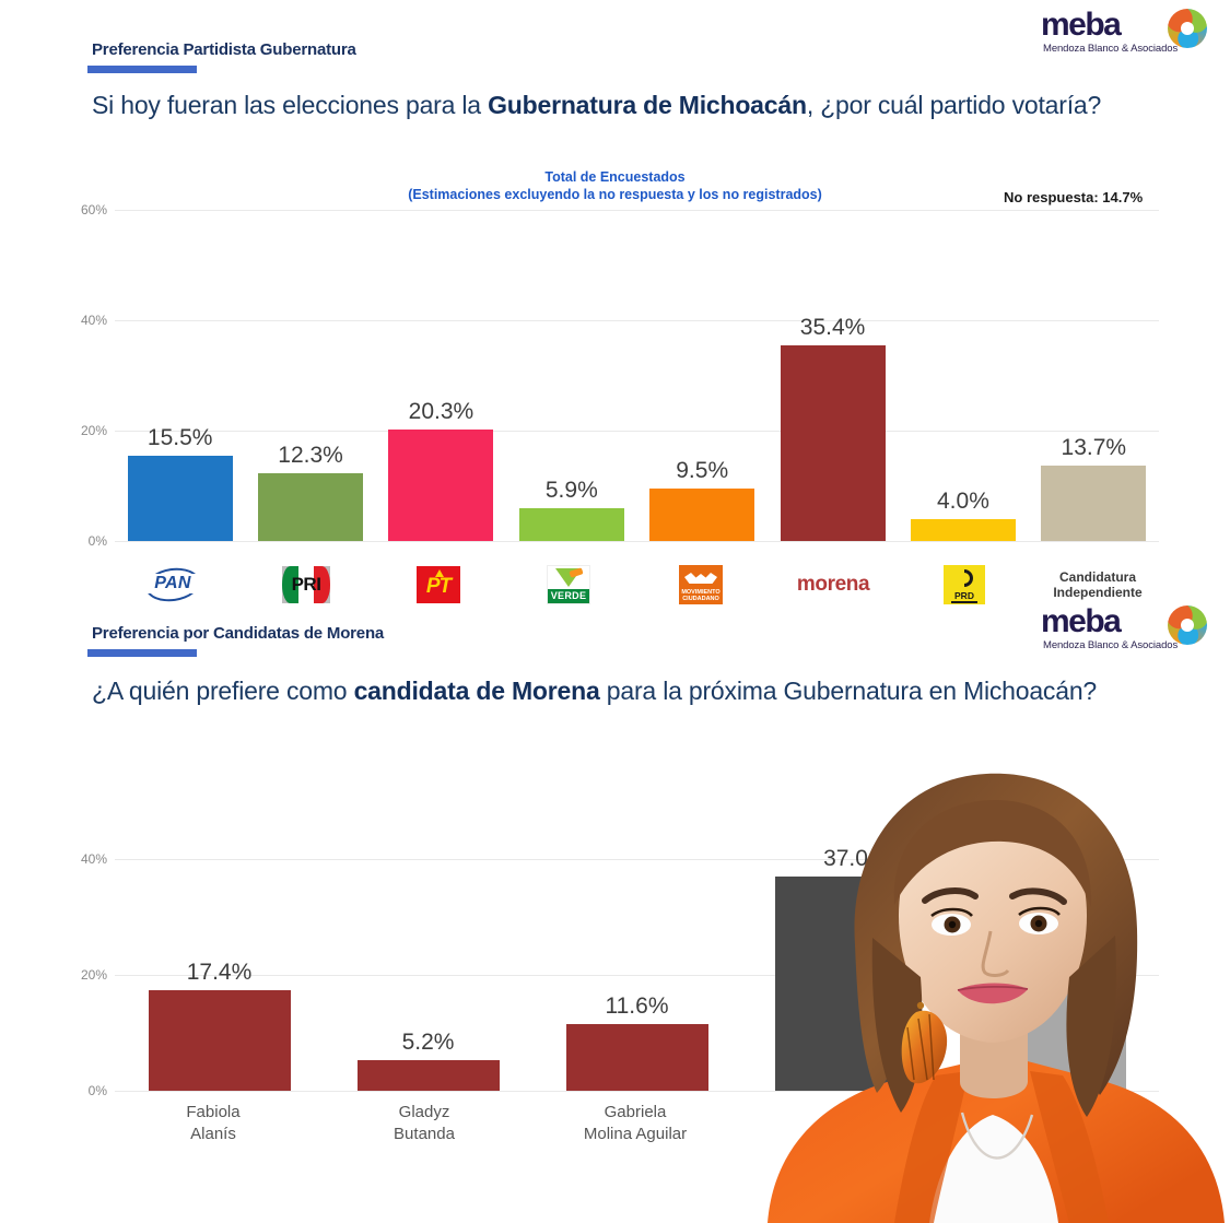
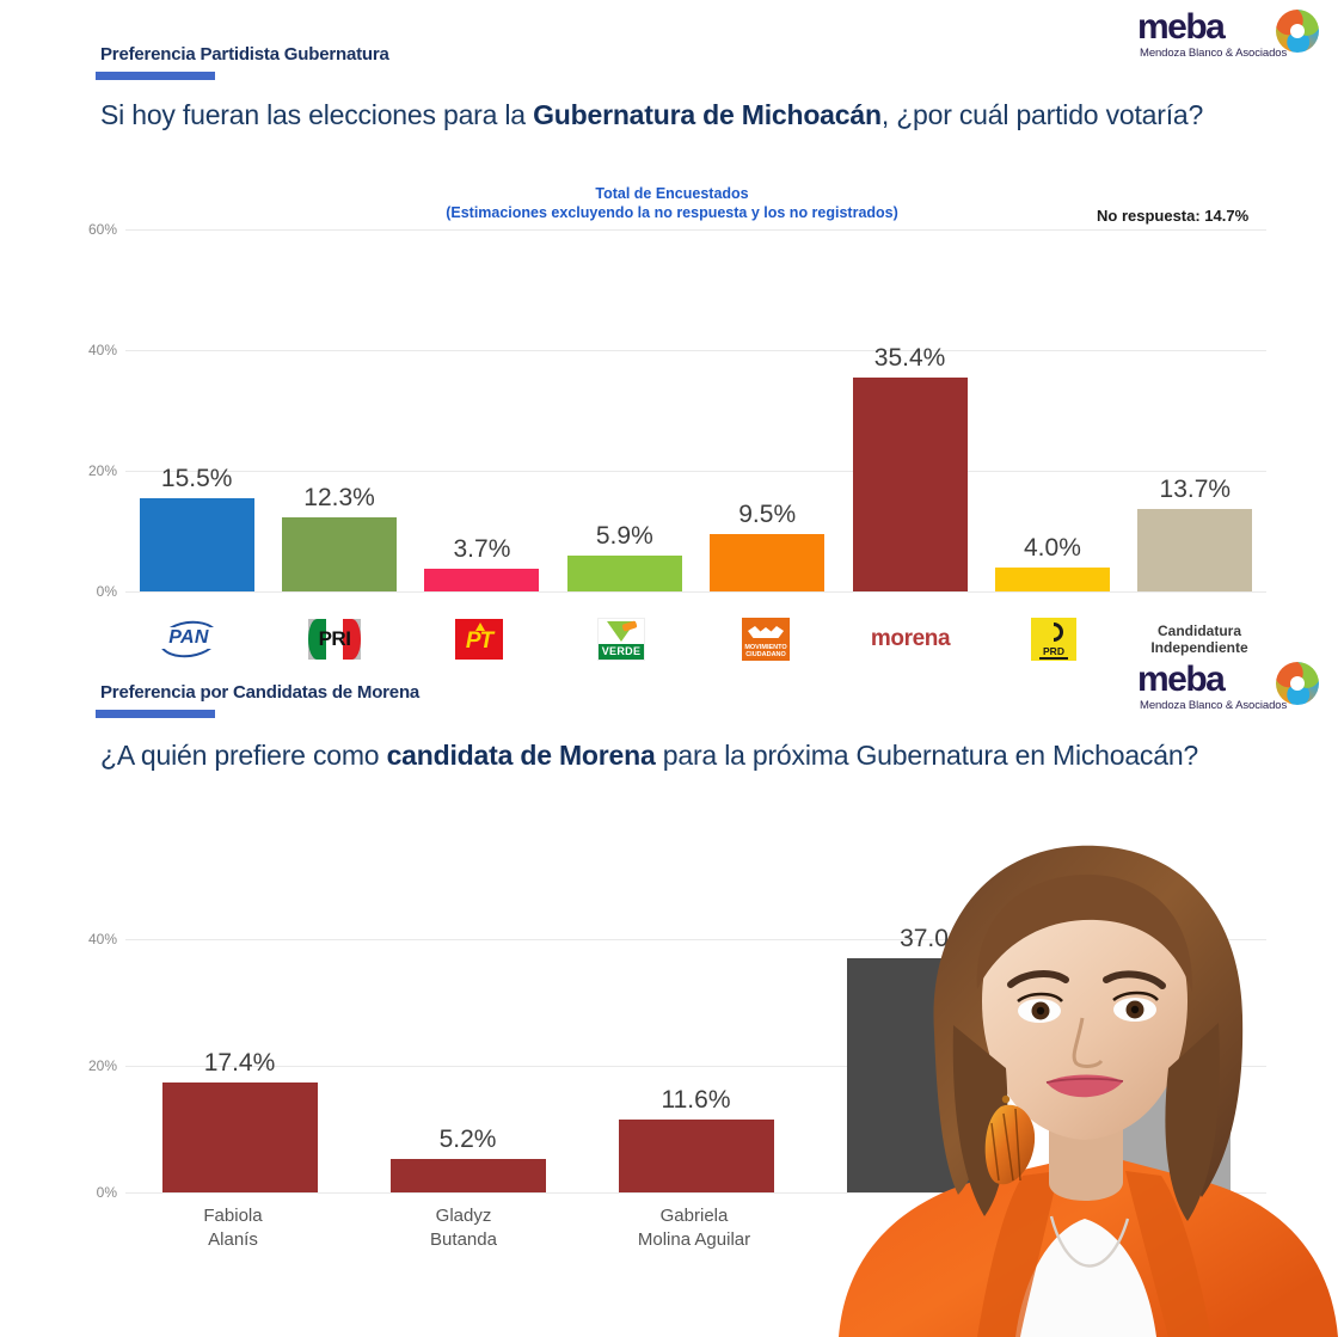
Preferencia Partidista Gubernatura/PT: 20.3% -> 3.7%
